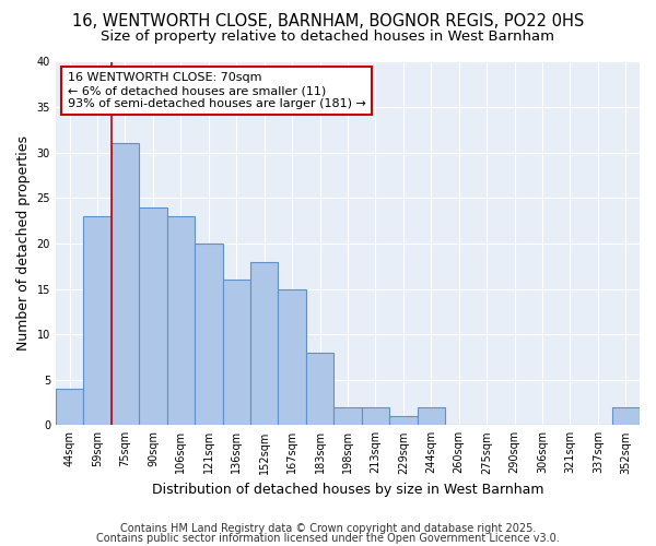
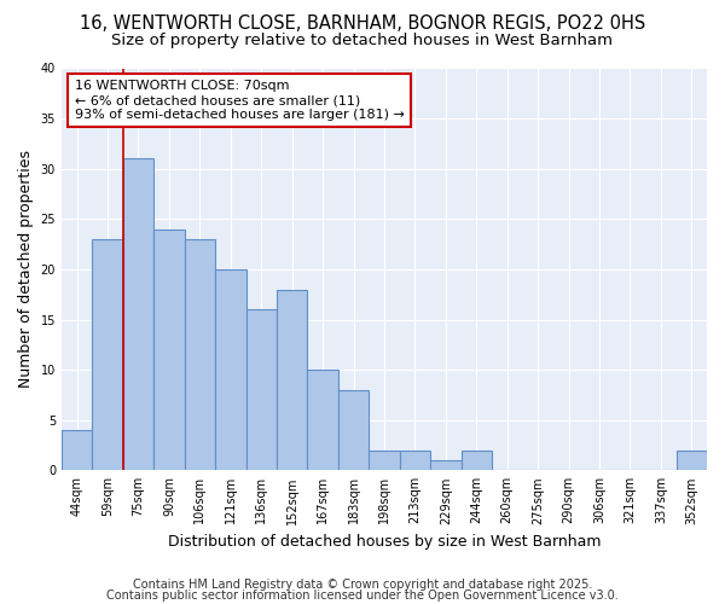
167sqm: 15 -> 10
